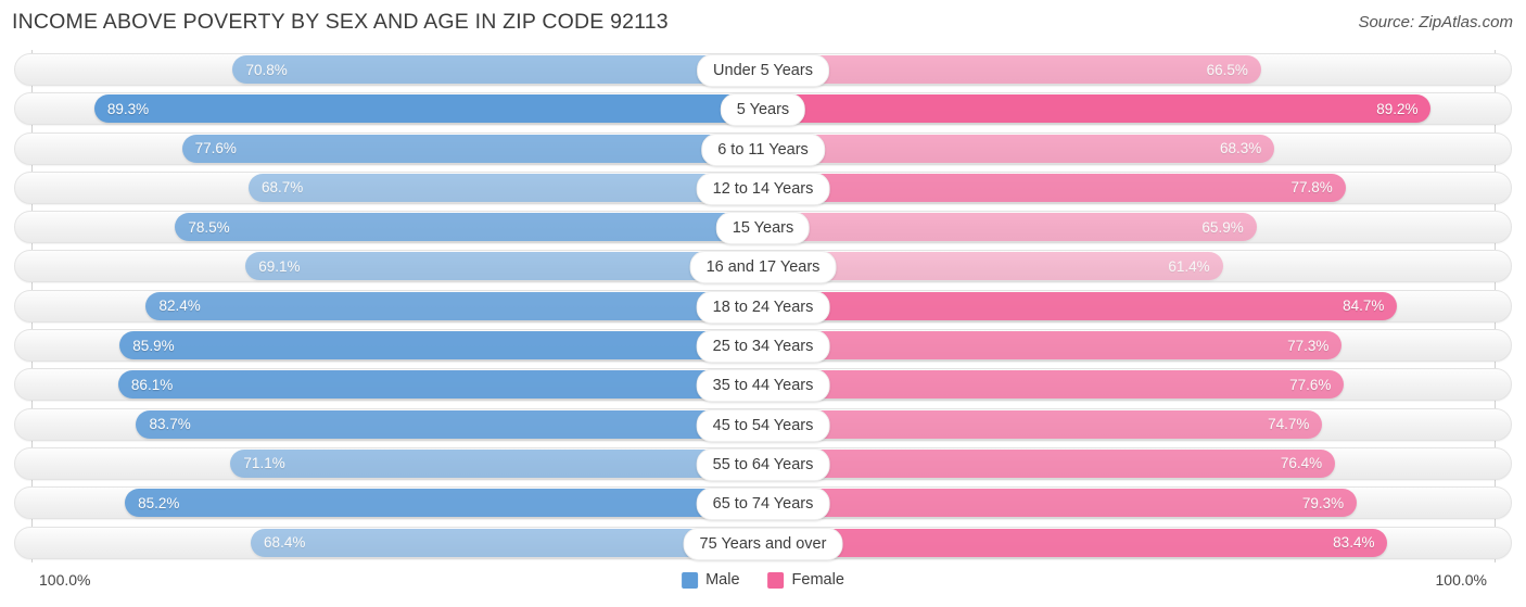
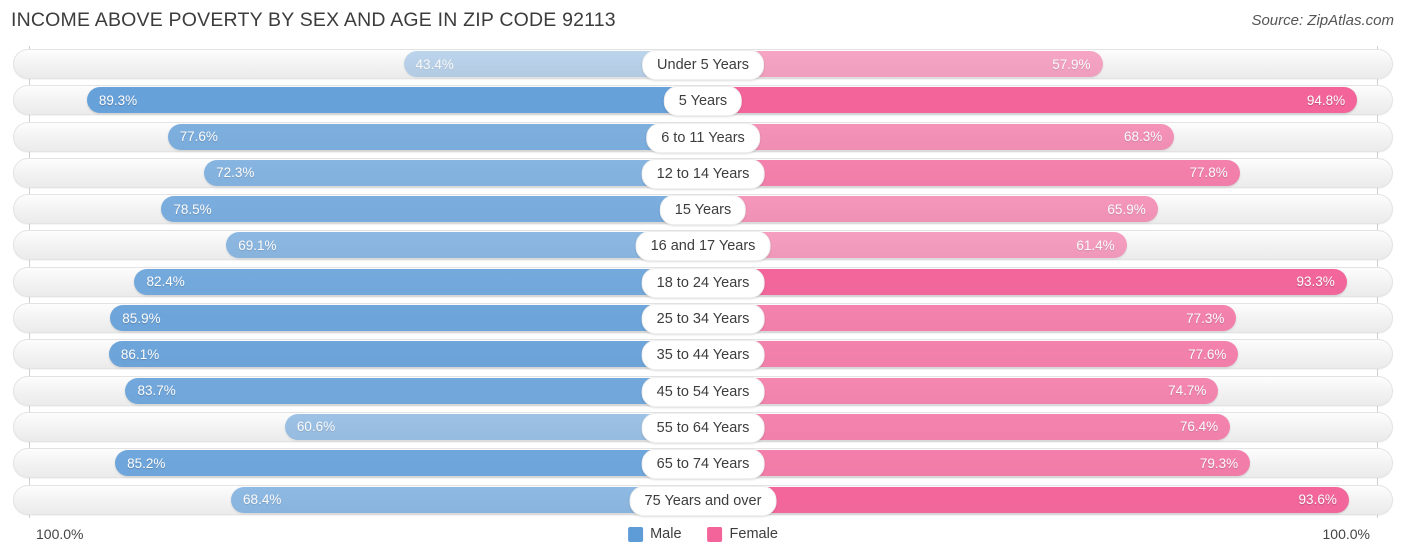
Male/Under 5 Years: 70.8% -> 43.4%
Female/Under 5 Years: 66.5% -> 57.9%
Female/5 Years: 89.2% -> 94.8%
Male/12 to 14 Years: 68.7% -> 72.3%
Female/18 to 24 Years: 84.7% -> 93.3%
Male/55 to 64 Years: 71.1% -> 60.6%
Female/75 Years and over: 83.4% -> 93.6%
